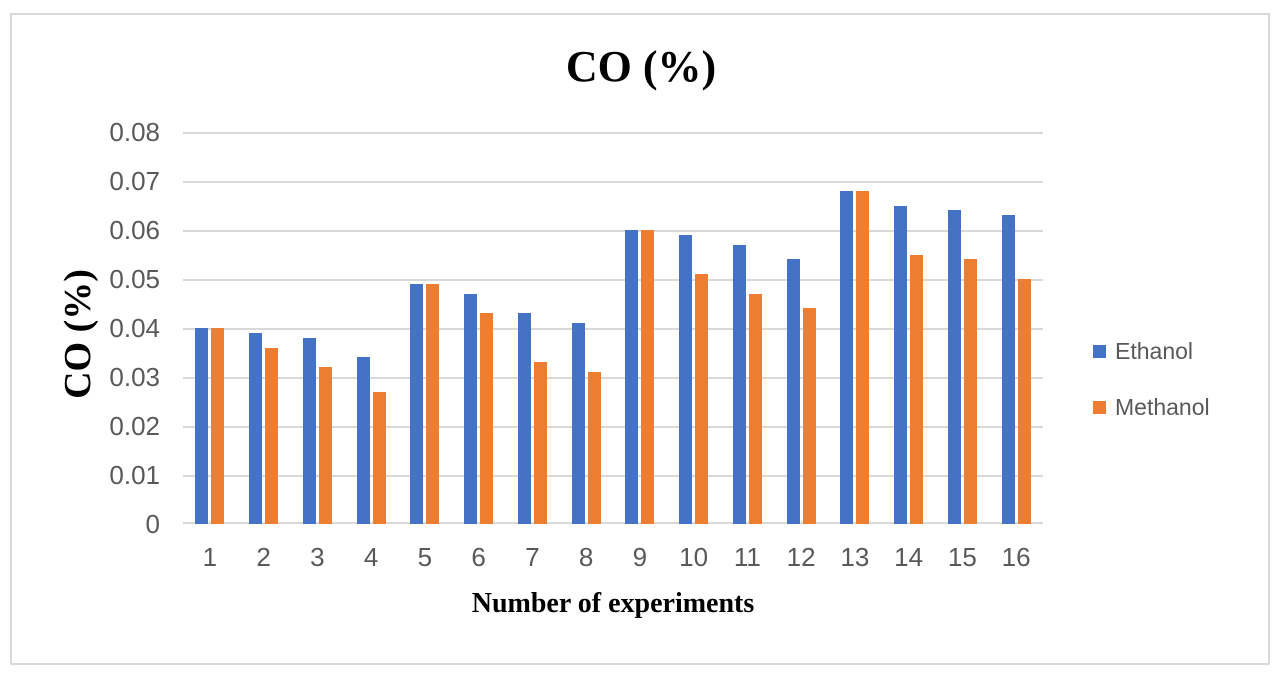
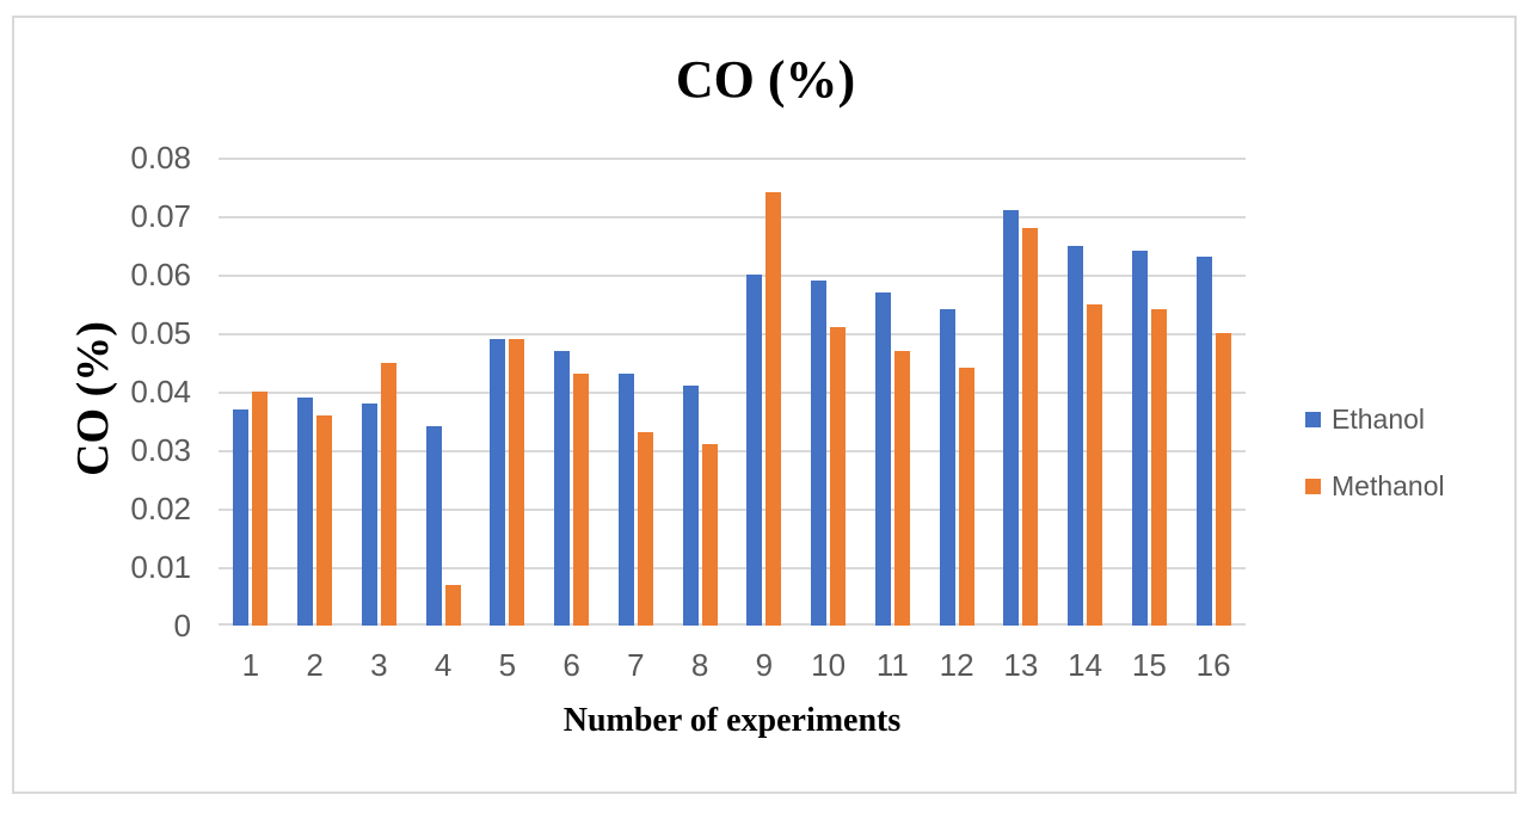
Ethanol/1: 0.040 -> 0.037
Methanol/3: 0.032 -> 0.045
Methanol/4: 0.027 -> 0.007
Methanol/9: 0.060 -> 0.074
Ethanol/13: 0.068 -> 0.071
